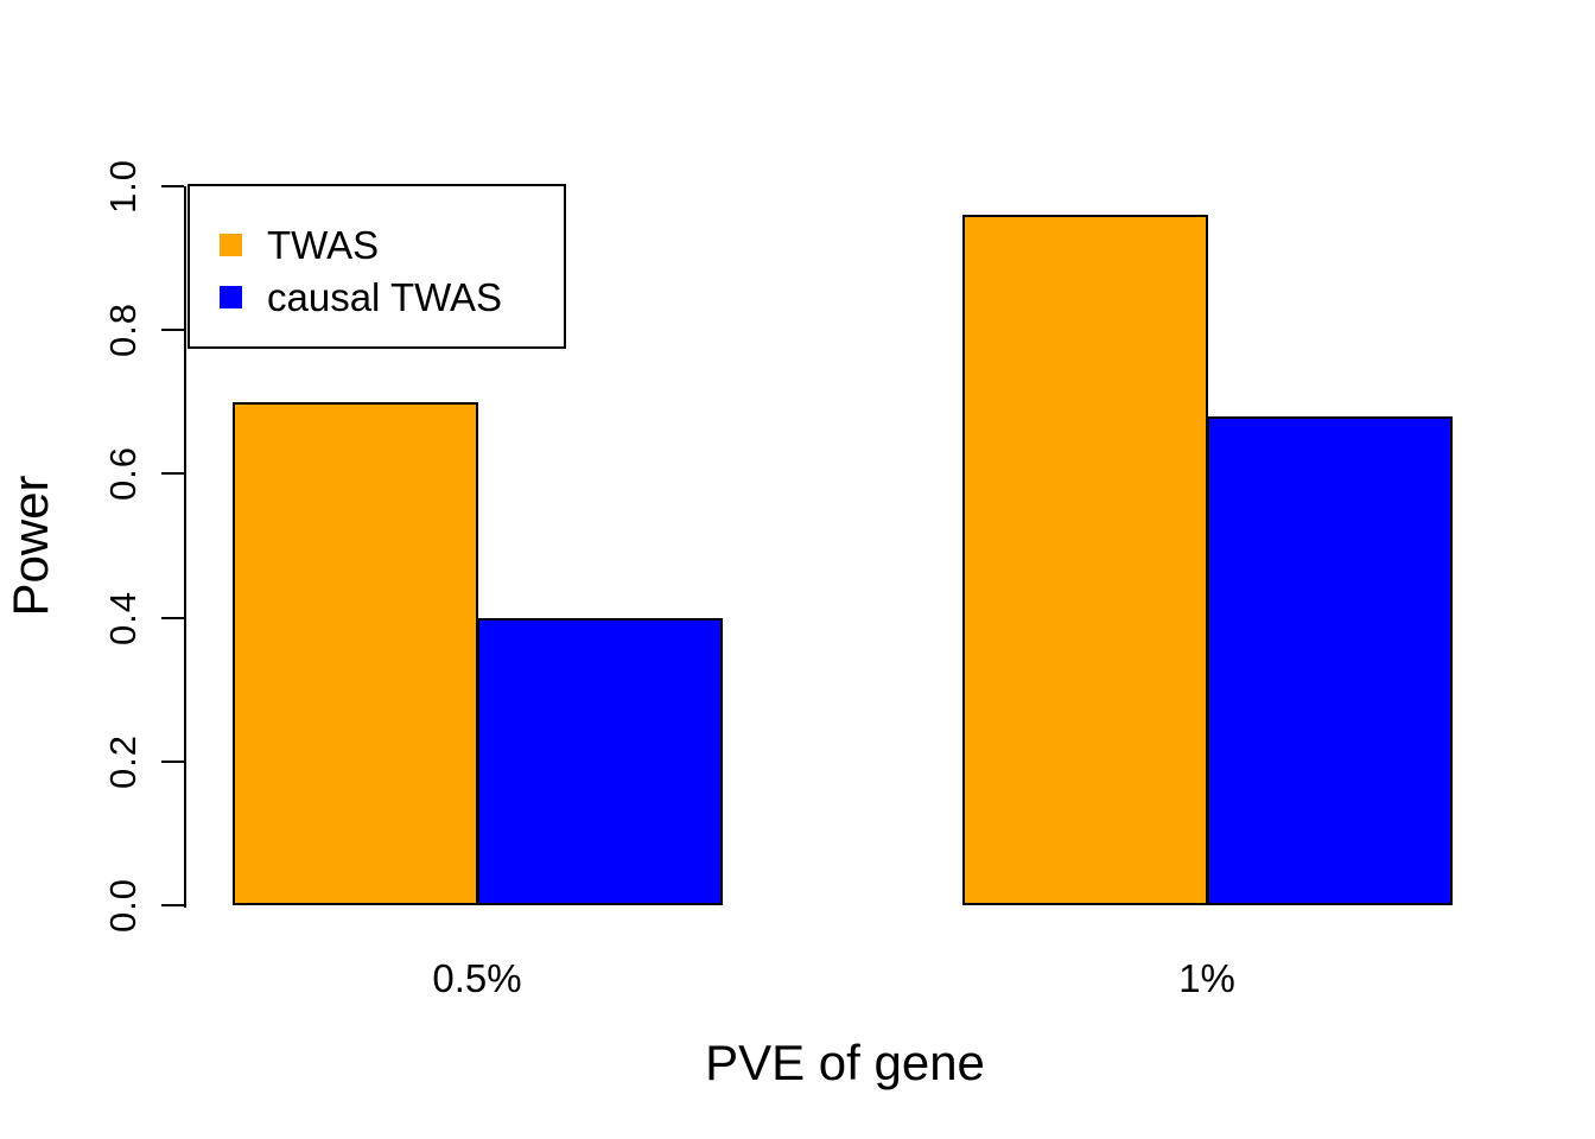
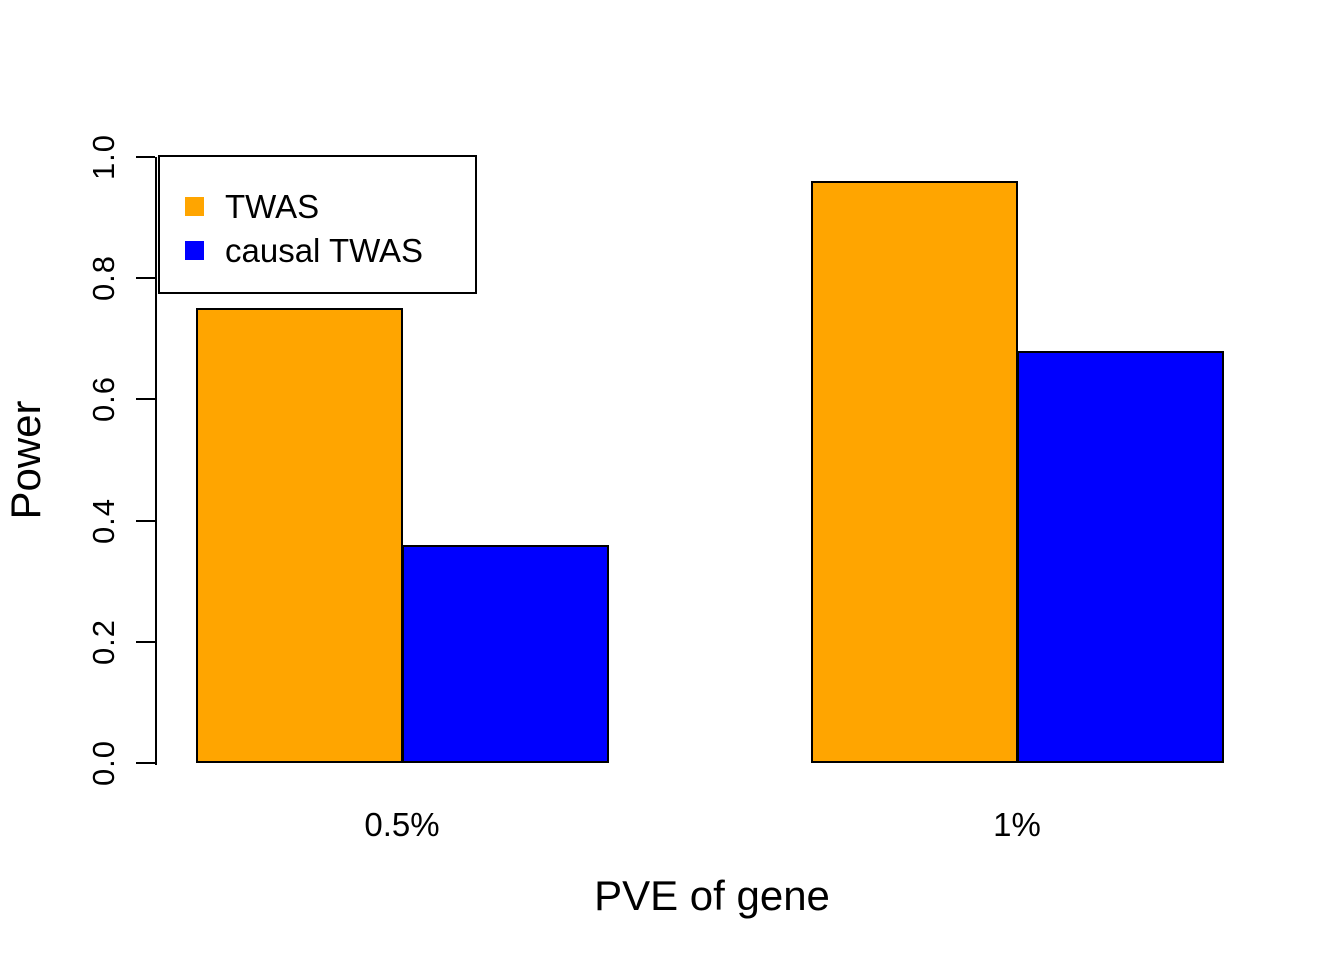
TWAS/0.5%: 0.70 -> 0.75
causal TWAS/0.5%: 0.40 -> 0.36
